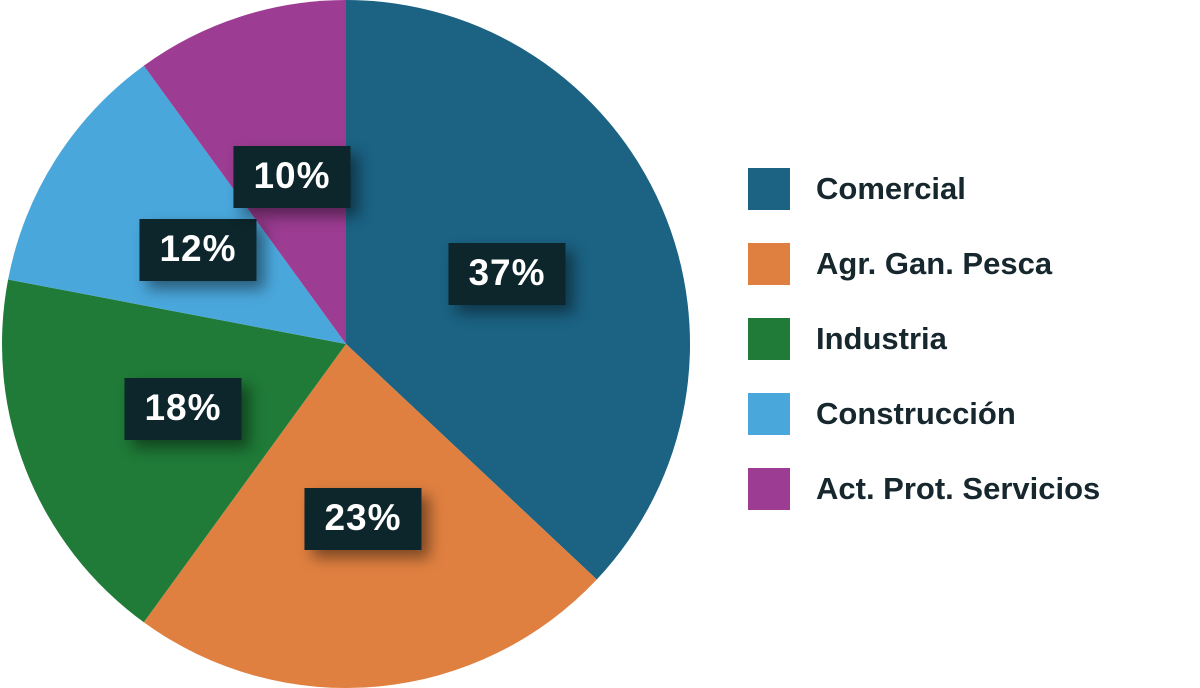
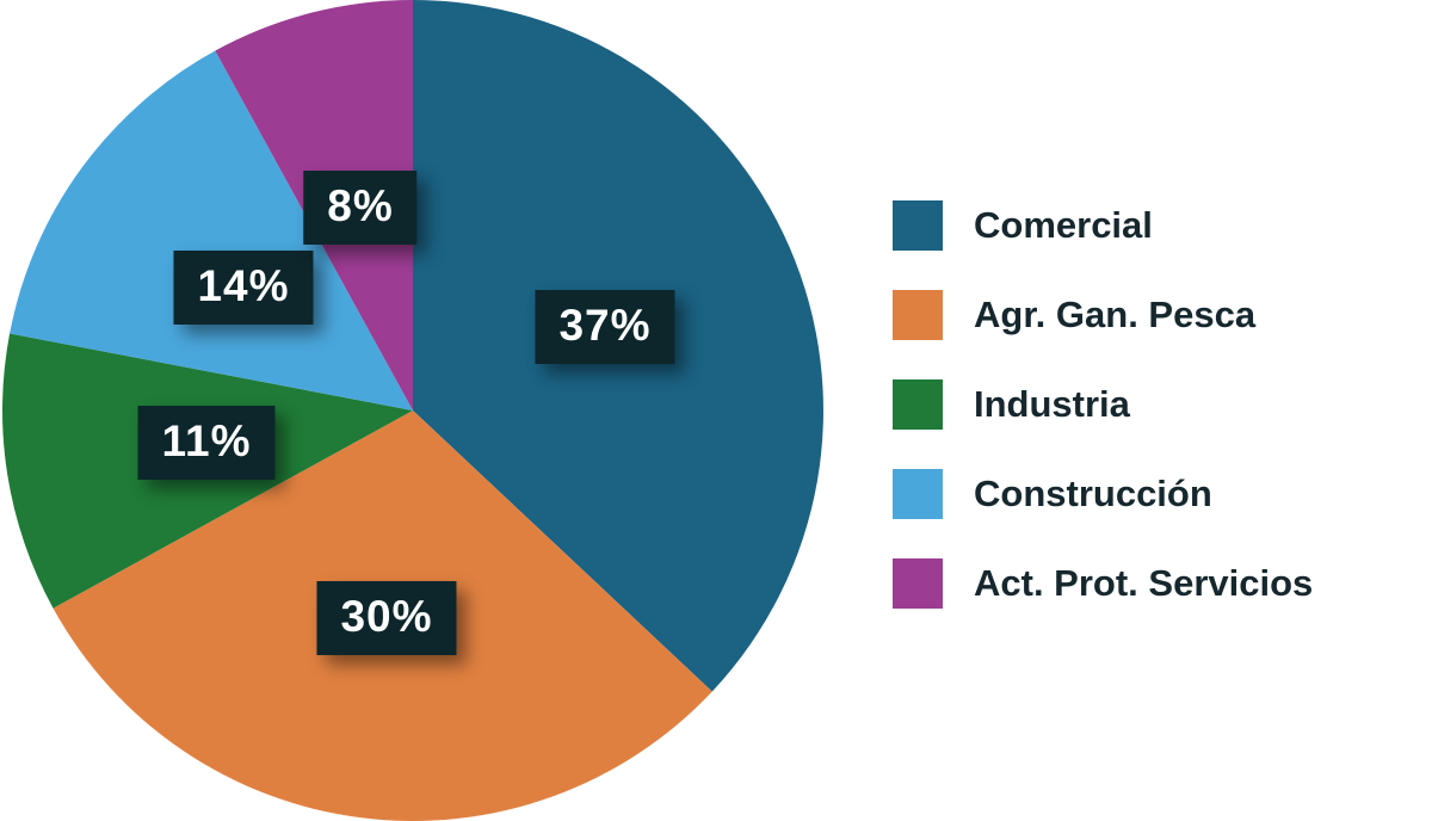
Agr. Gan. Pesca: 23% -> 30%
Industria: 18% -> 11%
Construcción: 12% -> 14%
Act. Prot. Servicios: 10% -> 8%
